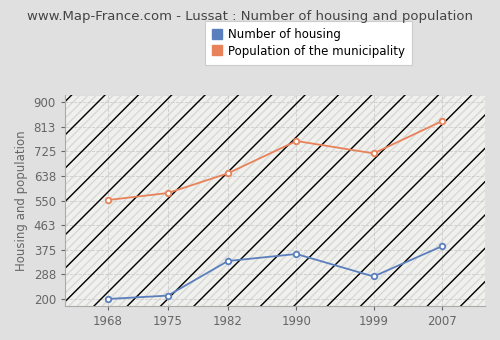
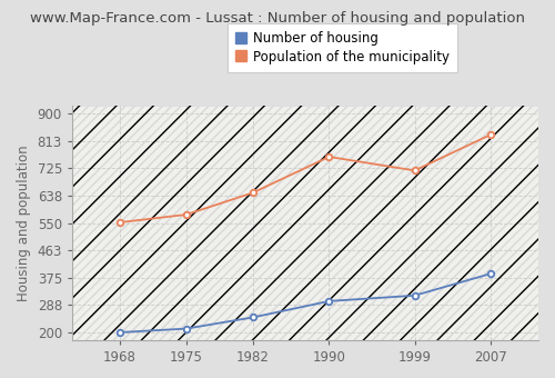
Number of housing/1982: 335 -> 248
Number of housing/1990: 360 -> 300
Number of housing/1999: 280 -> 318
